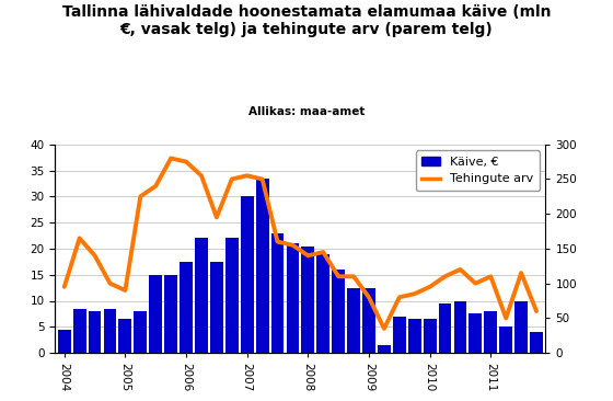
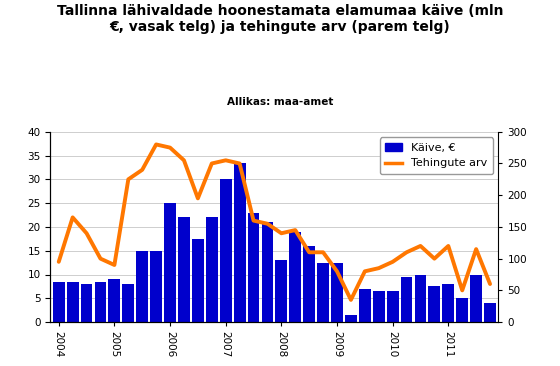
Käive, €/2004: 4.5 -> 8.5
Käive, €/2005: 6.5 -> 9.0
Käive, €/2006: 17.5 -> 25.0
Käive, €/2008: 20.5 -> 13.0
Tehingute arv/2011: 110 -> 120
